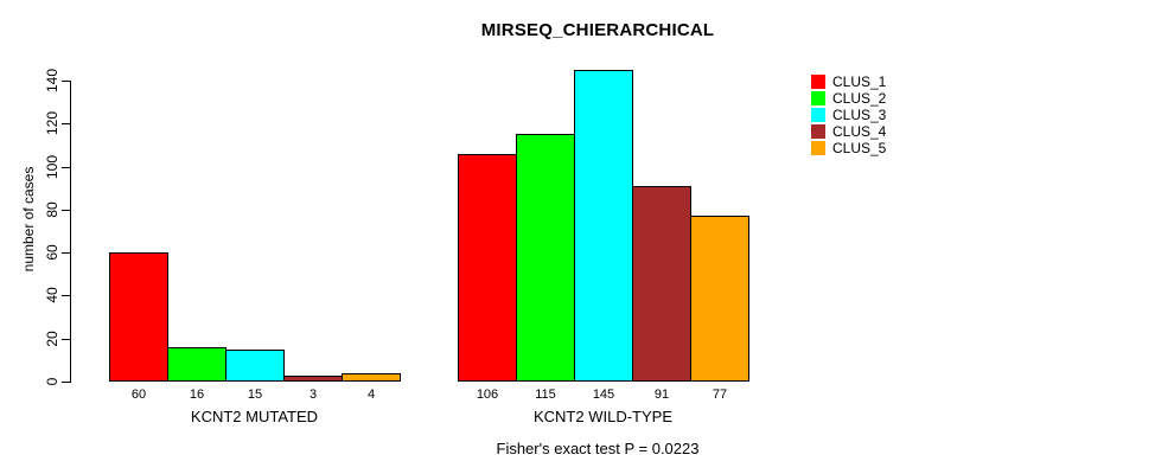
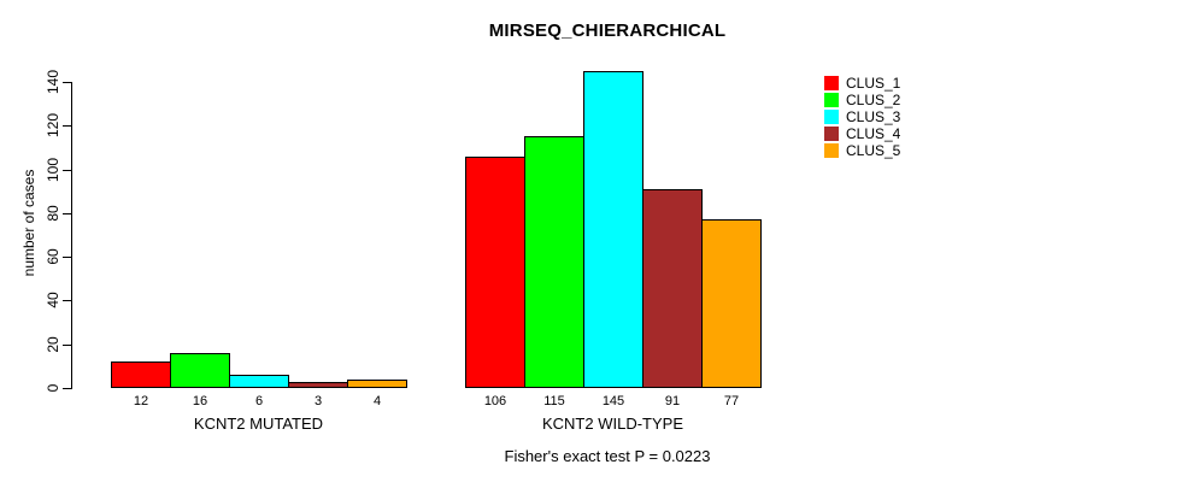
CLUS_1/KCNT2 MUTATED: 60 -> 12
CLUS_3/KCNT2 MUTATED: 15 -> 6
